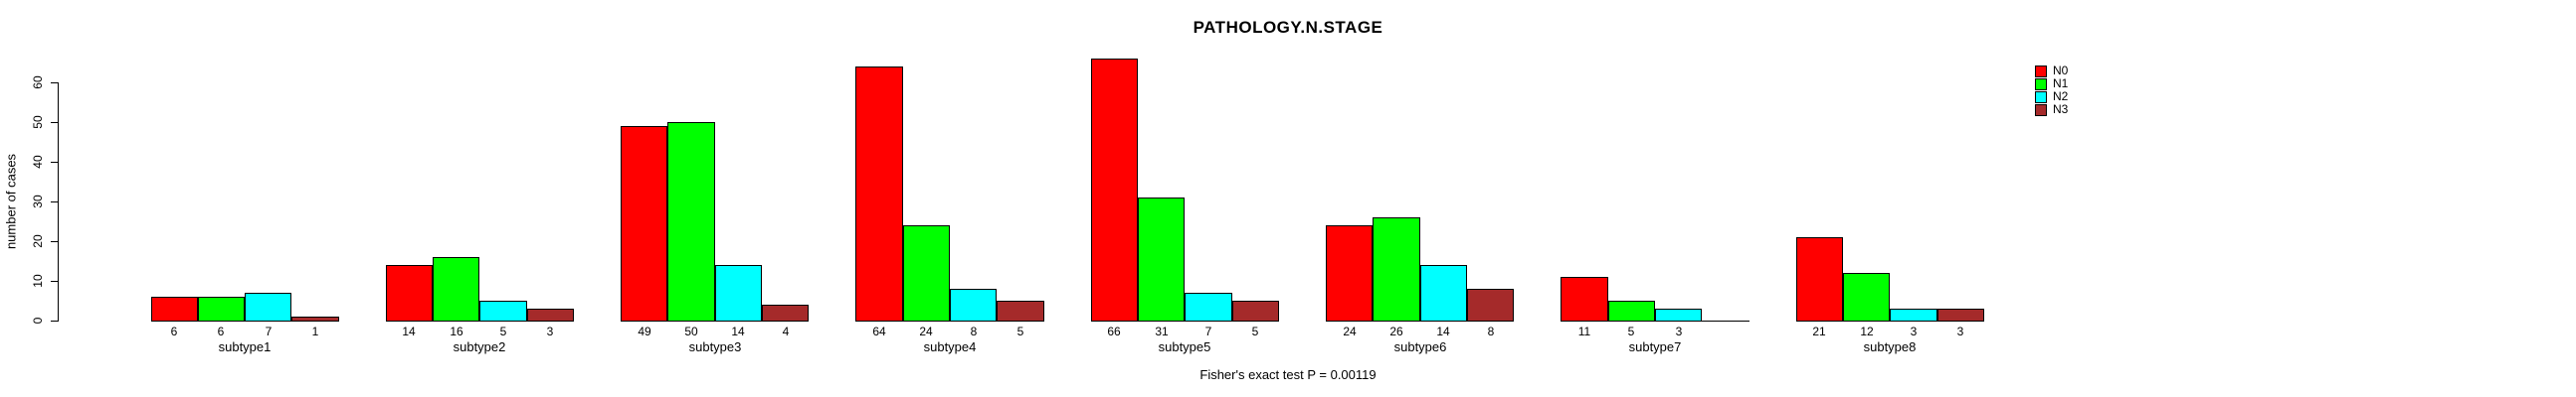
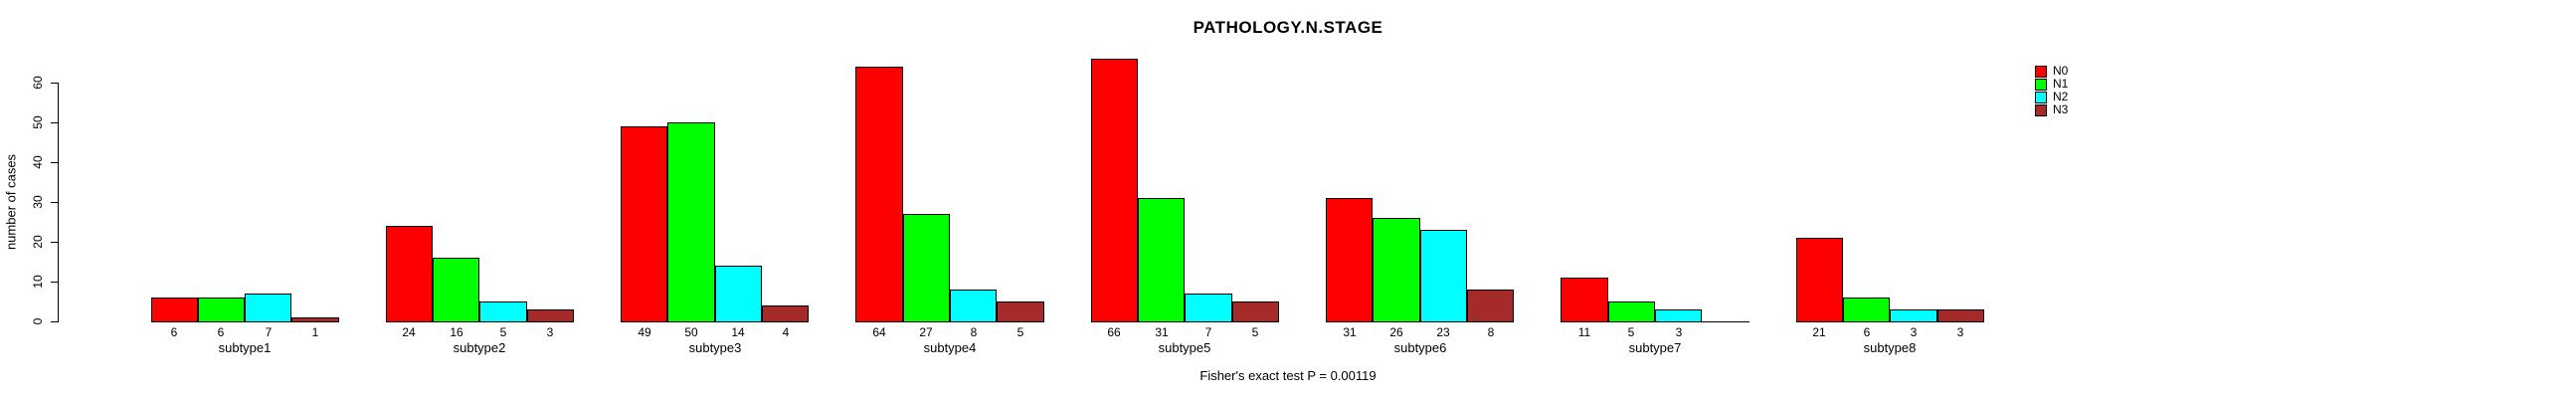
N0/subtype2: 14 -> 24
N1/subtype4: 24 -> 27
N0/subtype6: 24 -> 31
N2/subtype6: 14 -> 23
N1/subtype8: 12 -> 6
